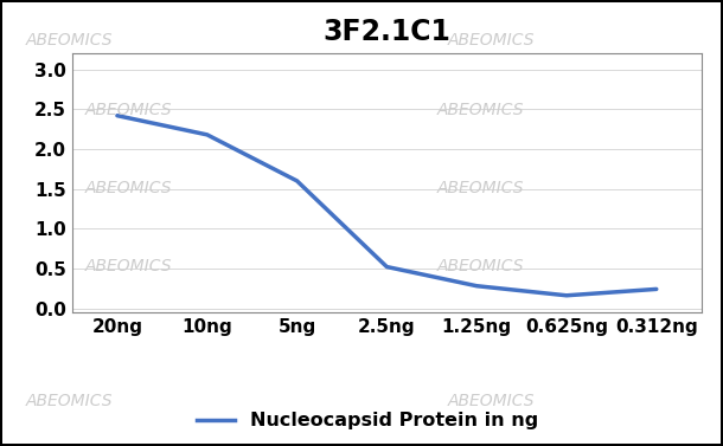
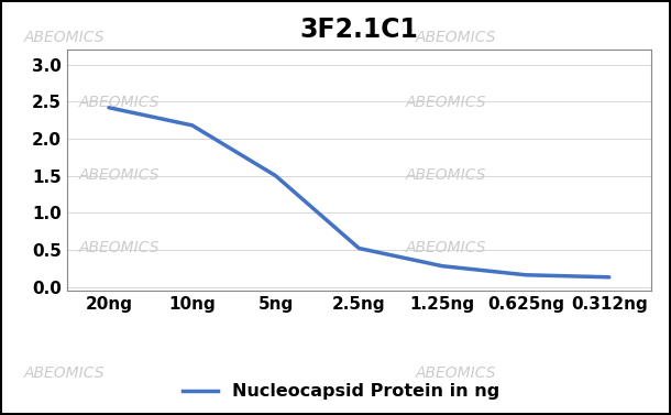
5ng: 1.60 -> 1.50
0.312ng: 0.24 -> 0.13
